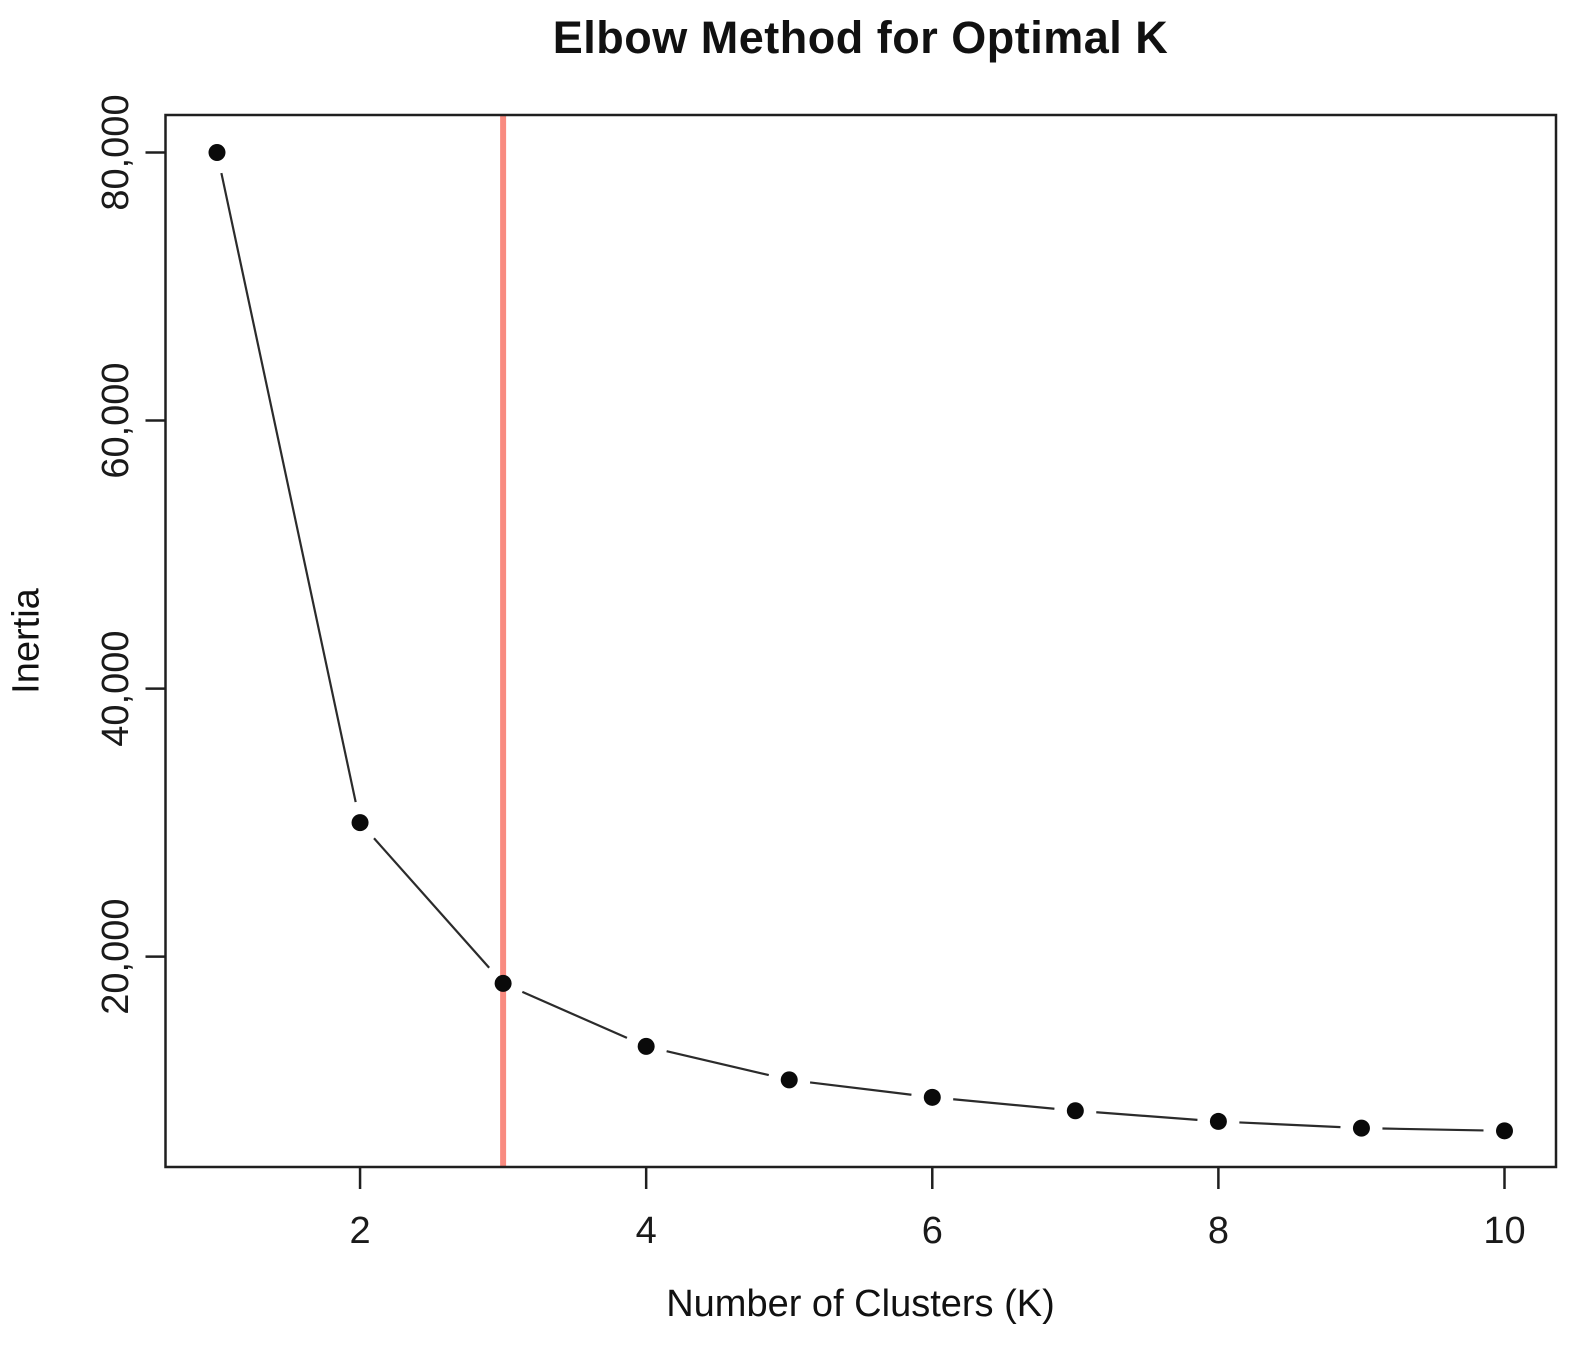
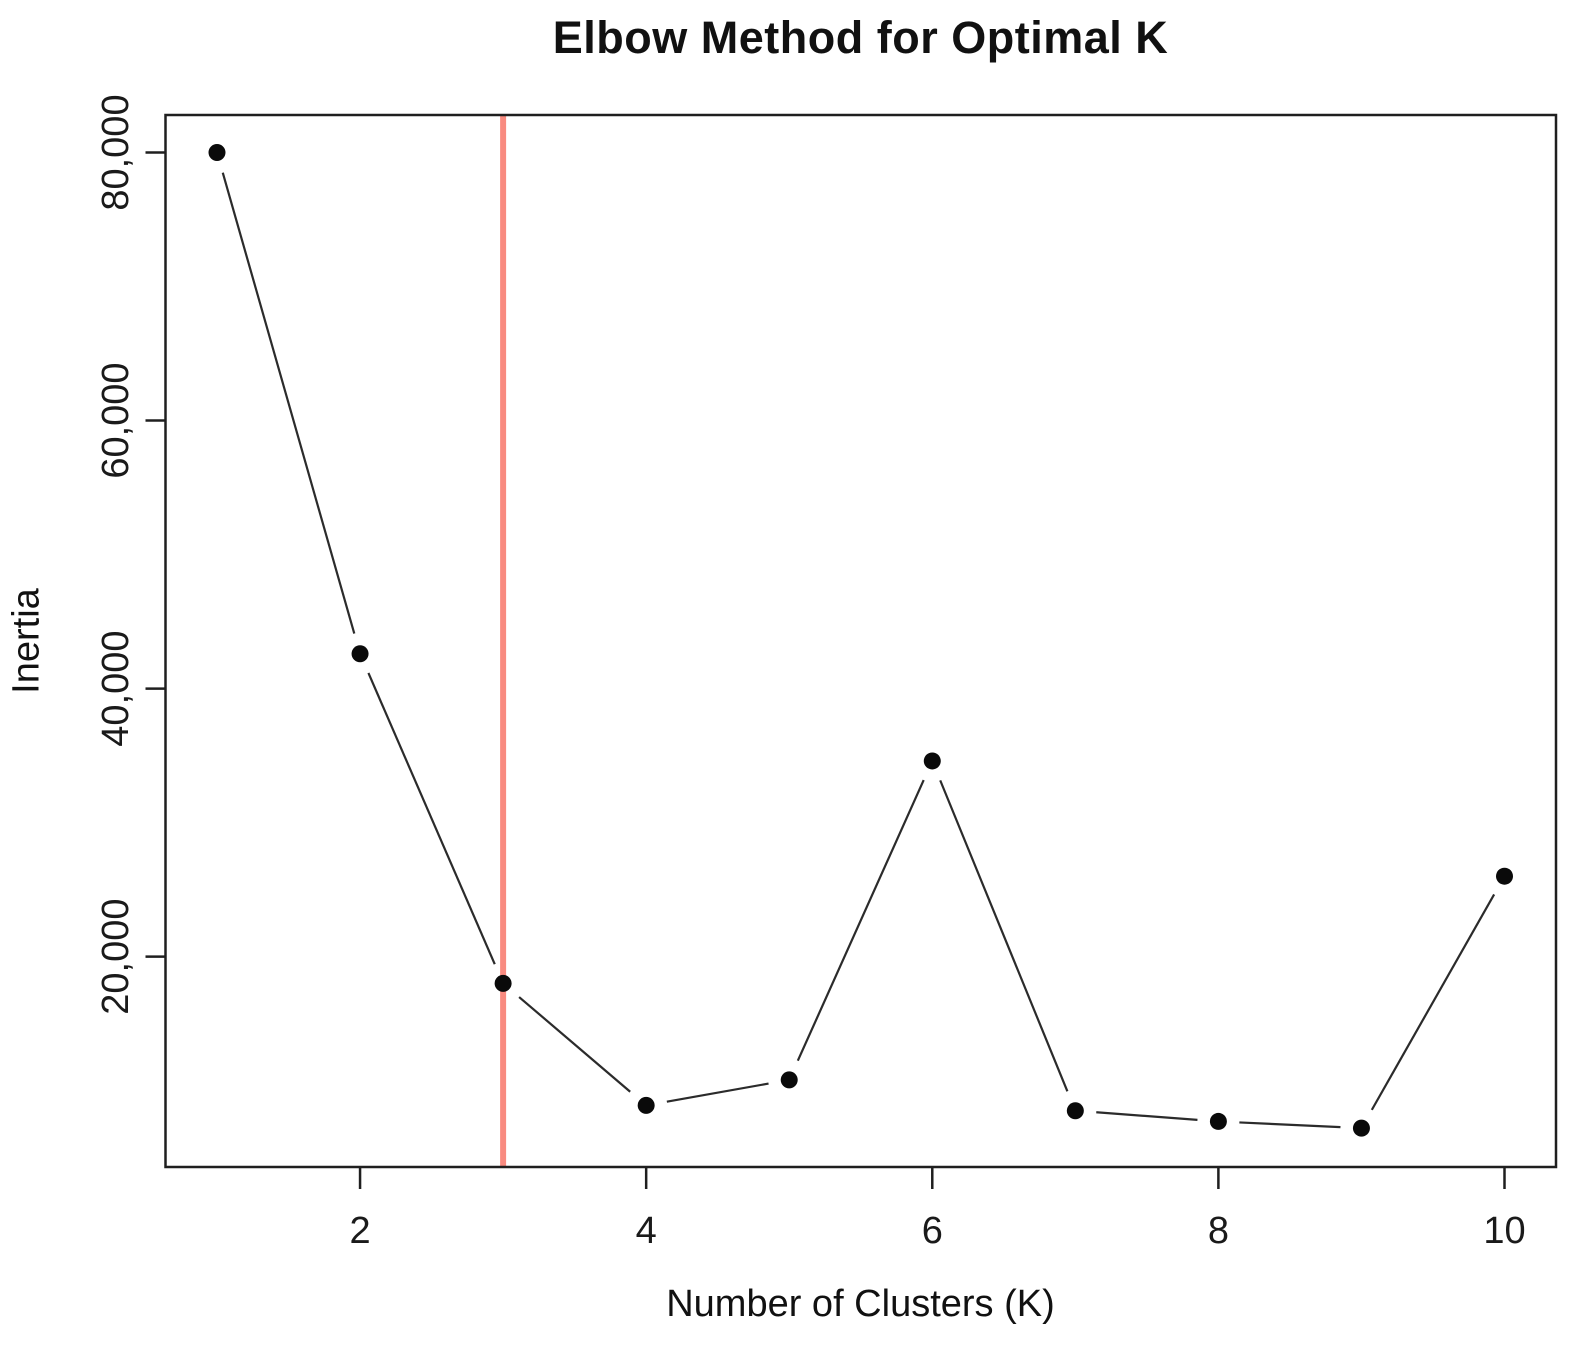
2: 30000 -> 42600
4: 13300 -> 8900
6: 9500 -> 34600
10: 7000 -> 26000
